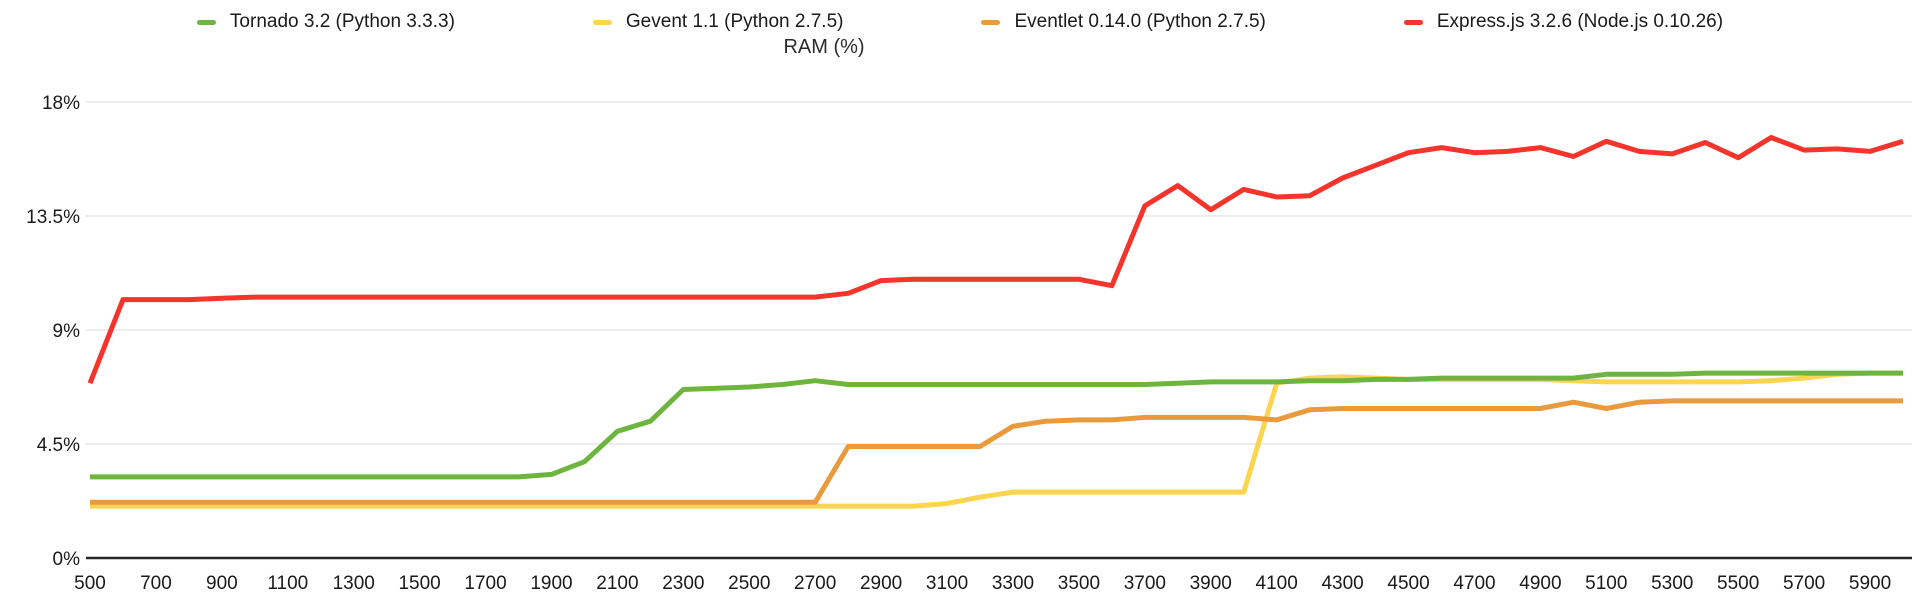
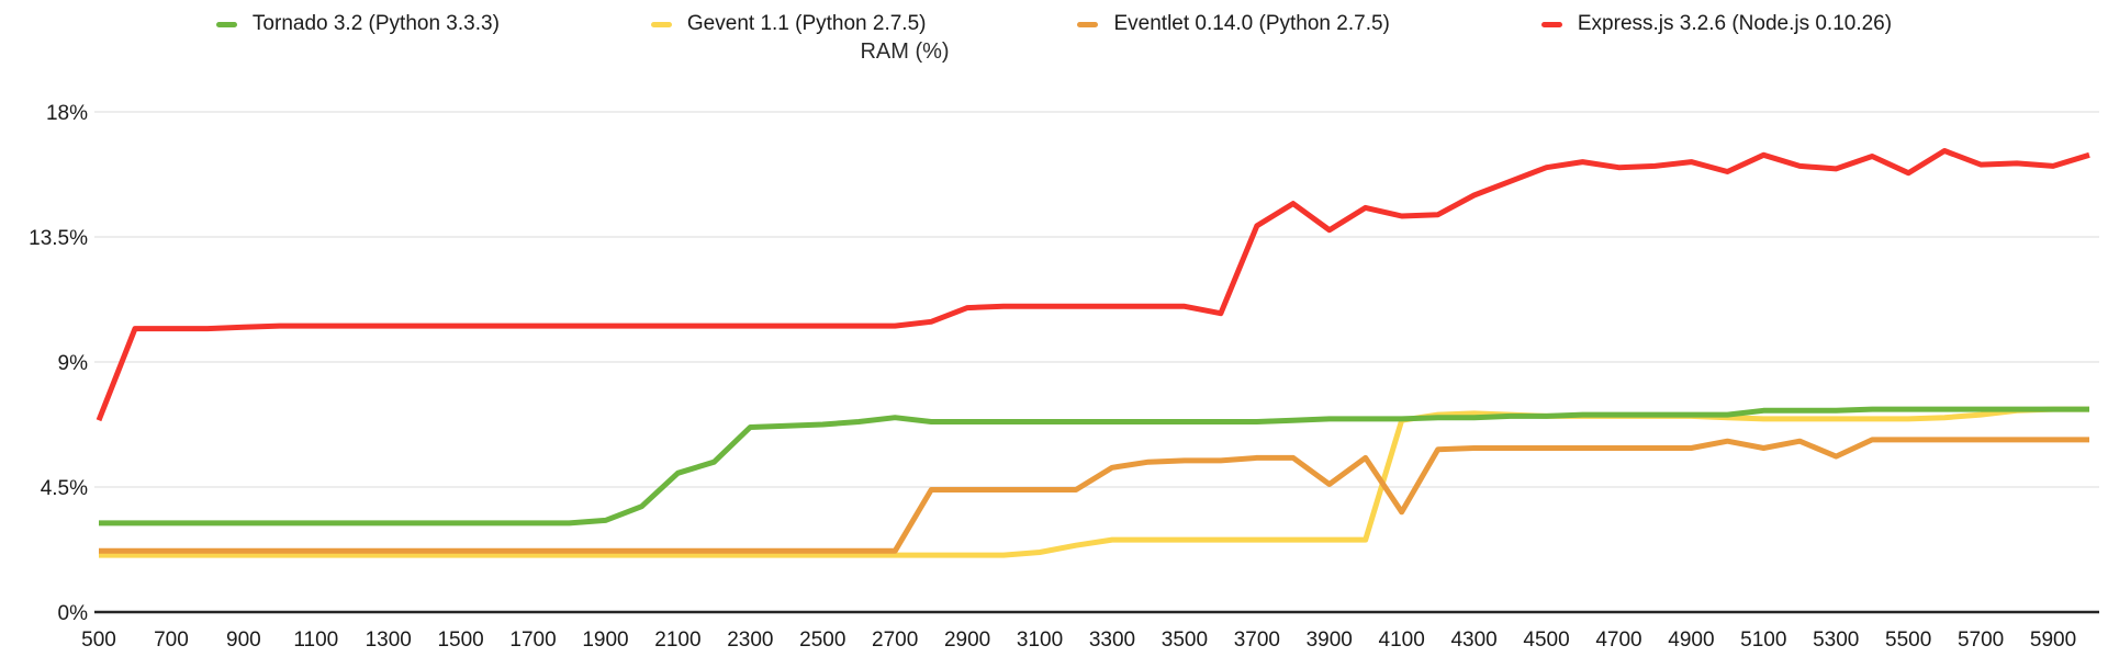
Eventlet 0.14.0 (Python 2.7.5)/3900: 5.5% -> 4.6%
Eventlet 0.14.0 (Python 2.7.5)/4100: 5.5% -> 3.6%
Eventlet 0.14.0 (Python 2.7.5)/5300: 6.2% -> 5.6%
